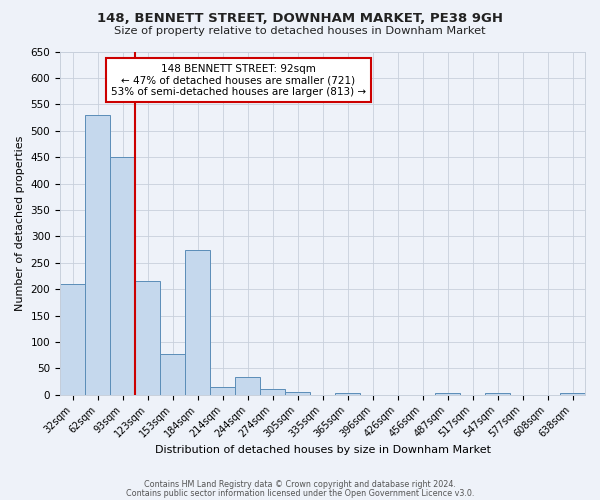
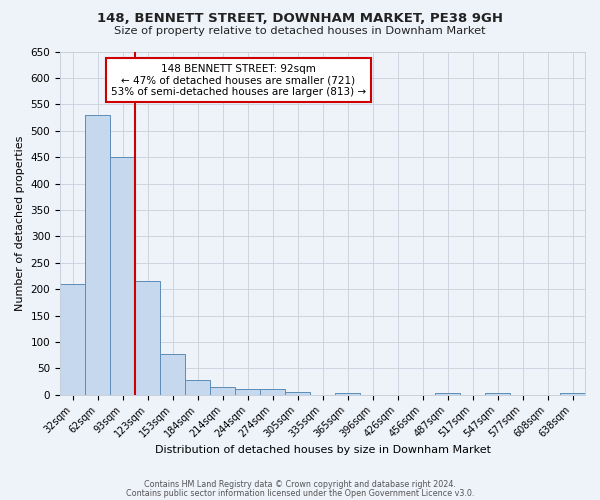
184sqm: 274 -> 28
244sqm: 34 -> 10
